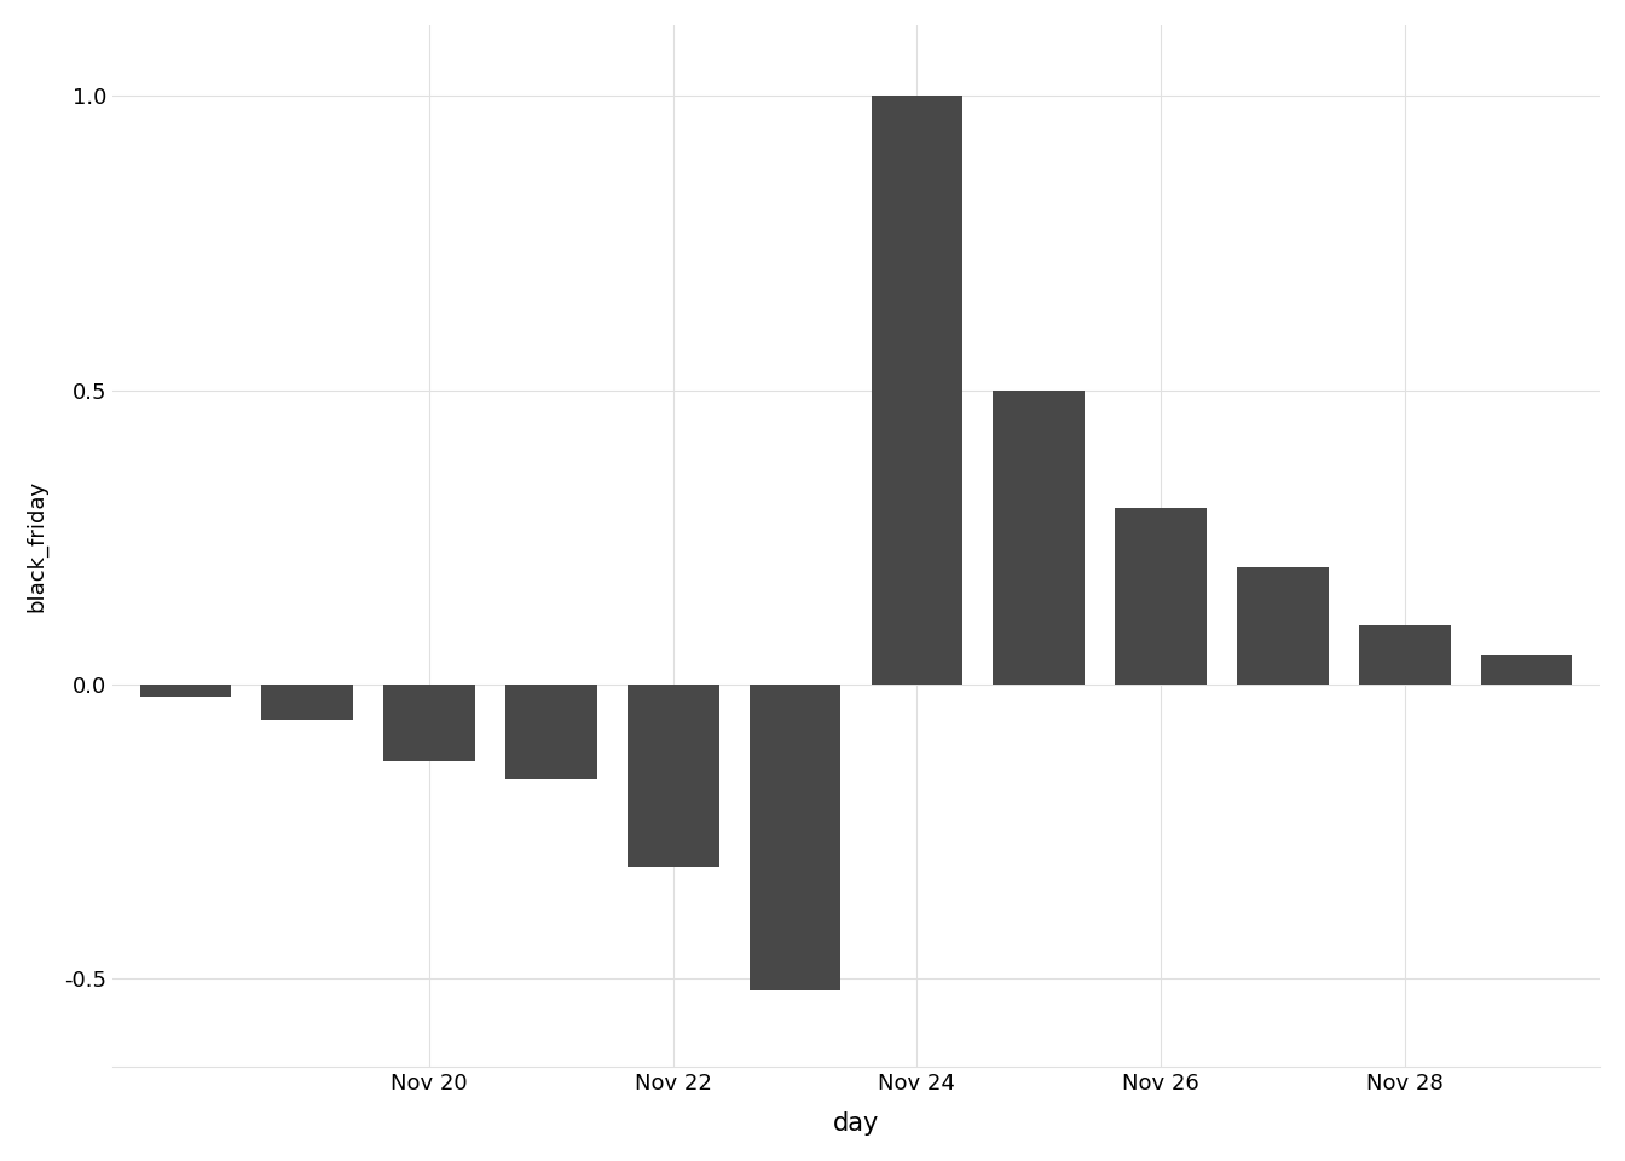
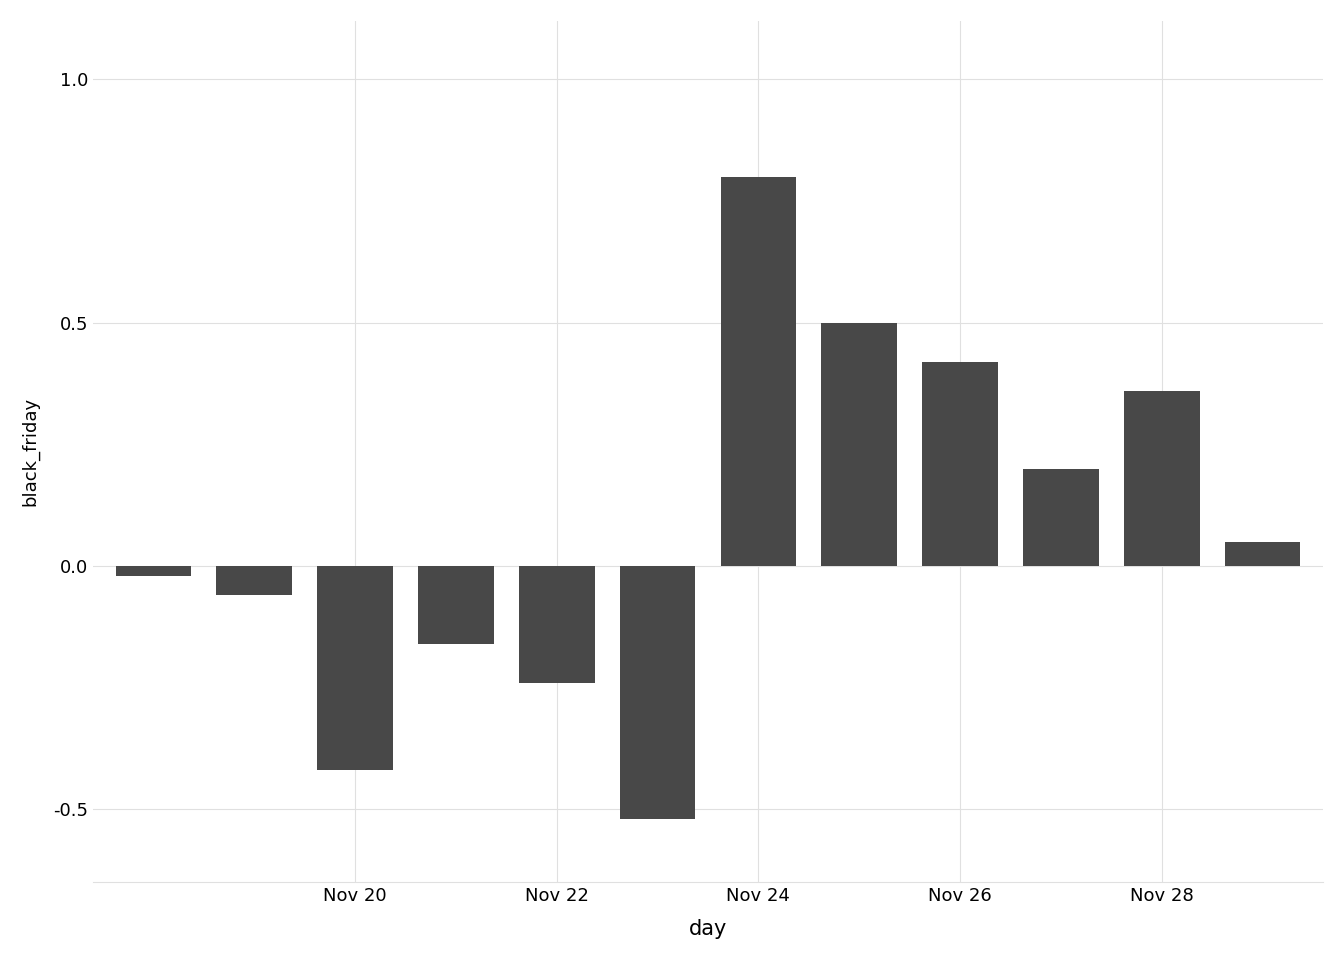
Nov 20: -0.13 -> -0.42
Nov 22: -0.31 -> -0.24
Nov 24: 1.00 -> 0.80
Nov 26: 0.30 -> 0.42
Nov 28: 0.10 -> 0.36
